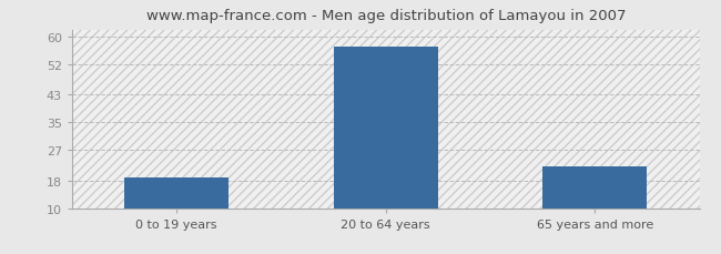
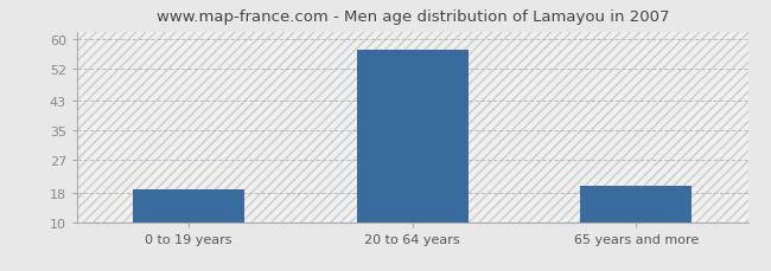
65 years and more: 22 -> 20
